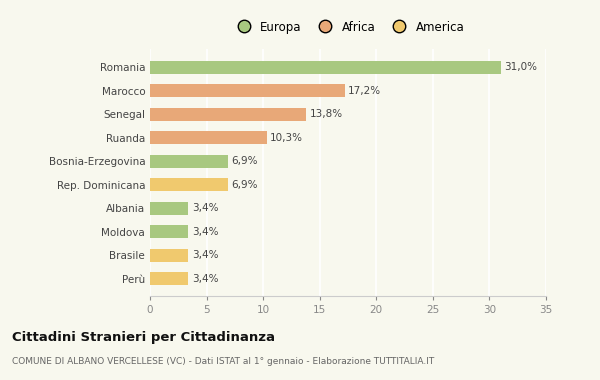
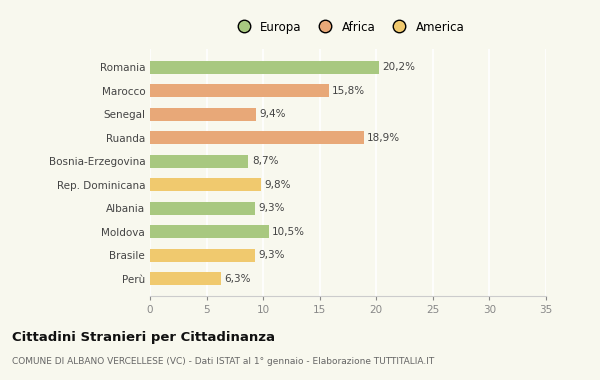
Romania: 31,0% -> 20,2%
Marocco: 17,2% -> 15,8%
Senegal: 13,8% -> 9,4%
Ruanda: 10,3% -> 18,9%
Bosnia-Erzegovina: 6,9% -> 8,7%
Rep. Dominicana: 6,9% -> 9,8%
Albania: 3,4% -> 9,3%
Moldova: 3,4% -> 10,5%
Brasile: 3,4% -> 9,3%
Perù: 3,4% -> 6,3%
